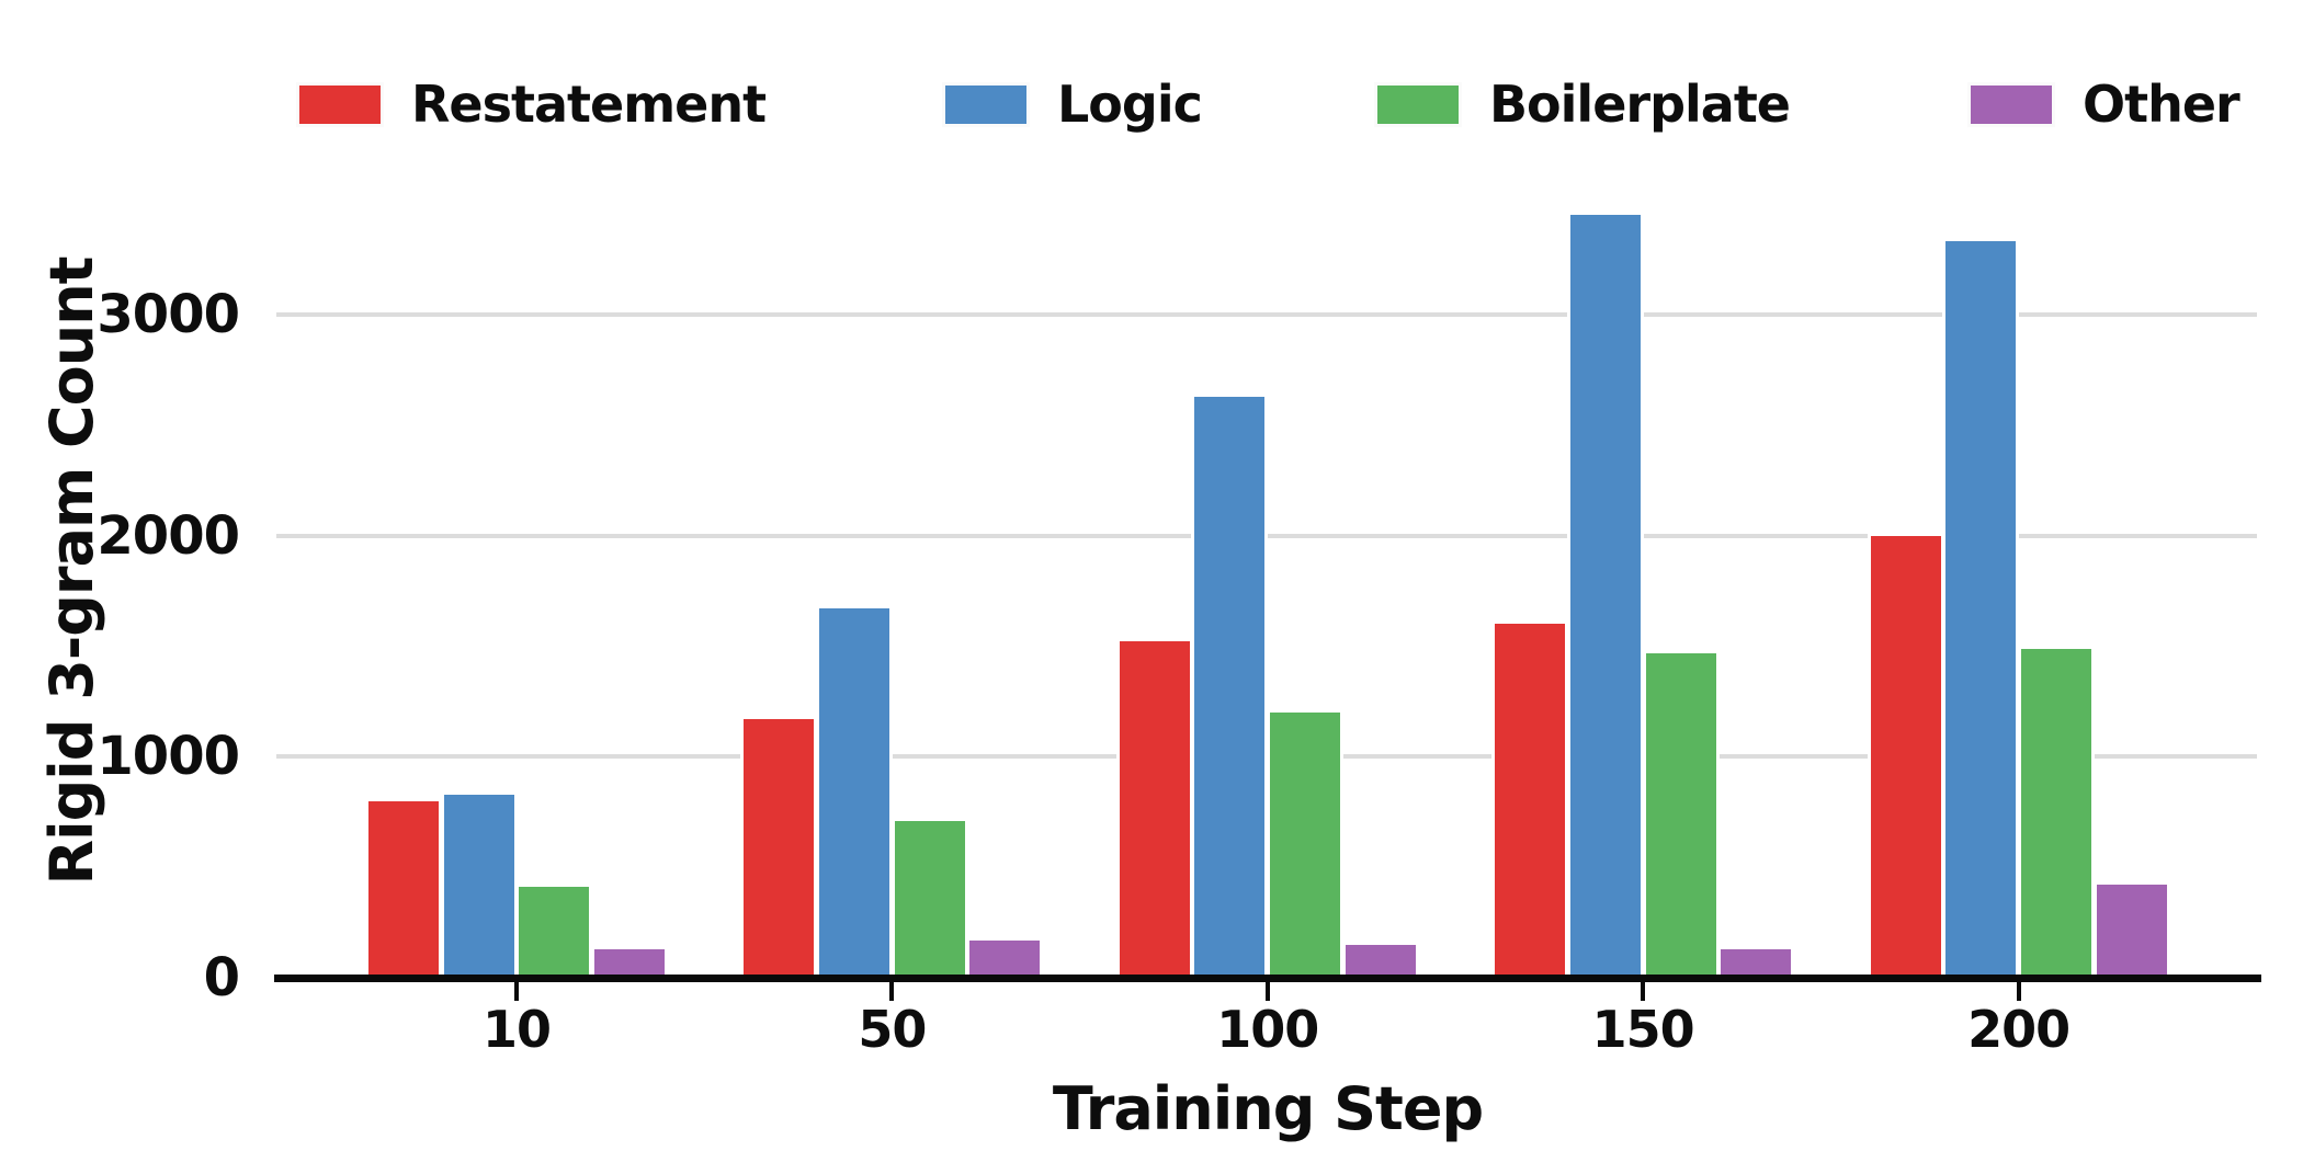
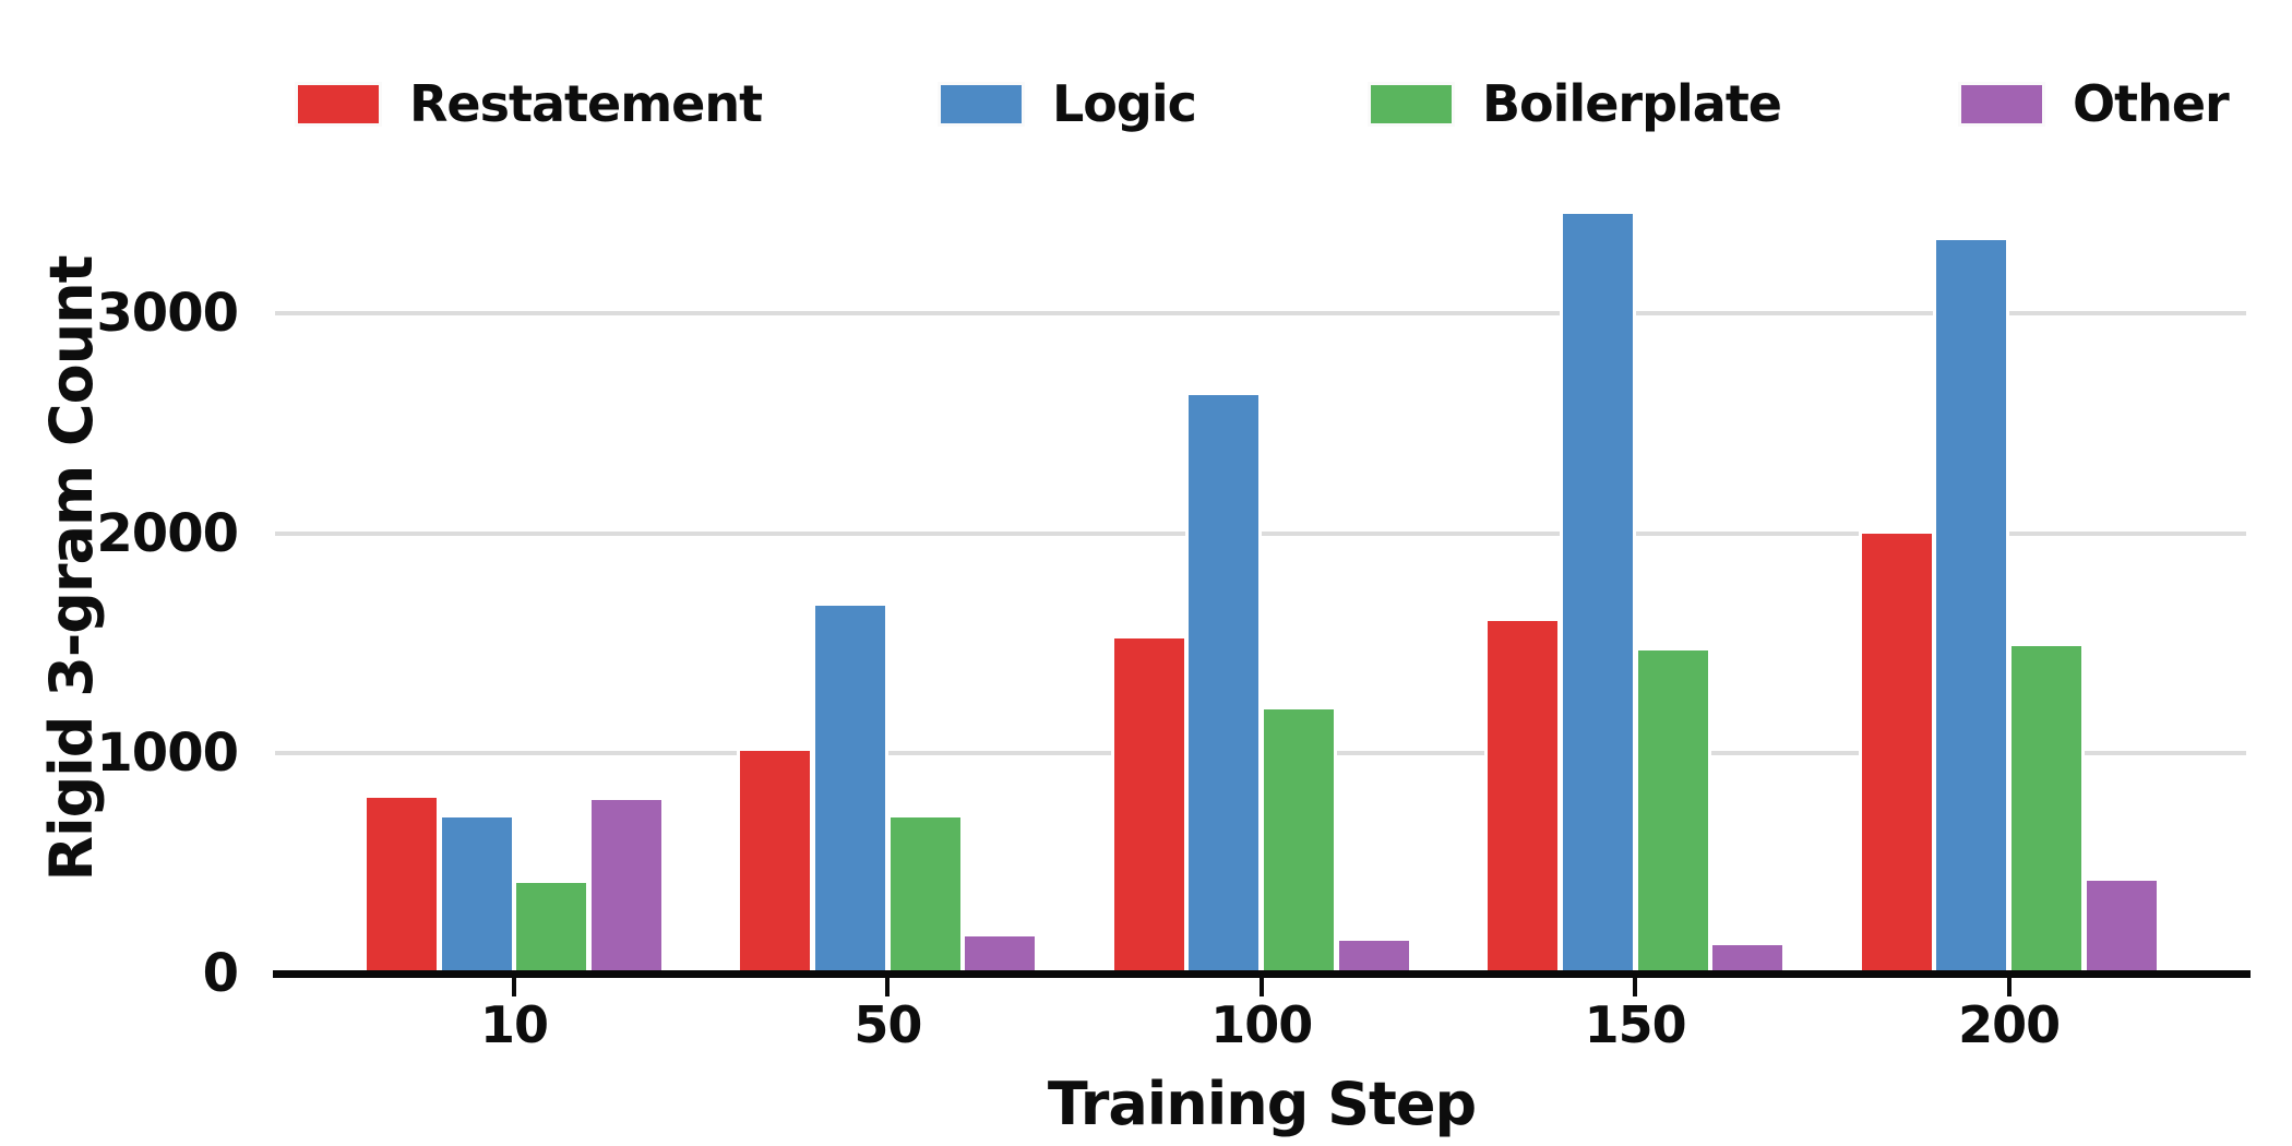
Logic/10: 830 -> 710
Other/10: 130 -> 790
Restatement/50: 1170 -> 1010
